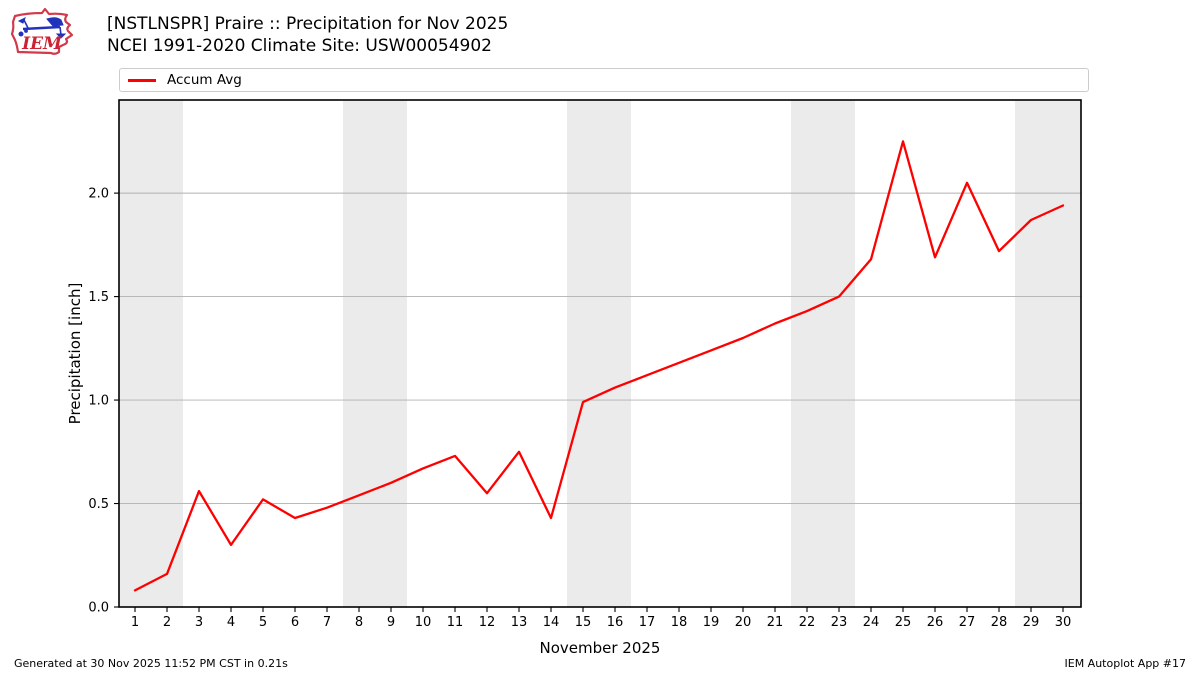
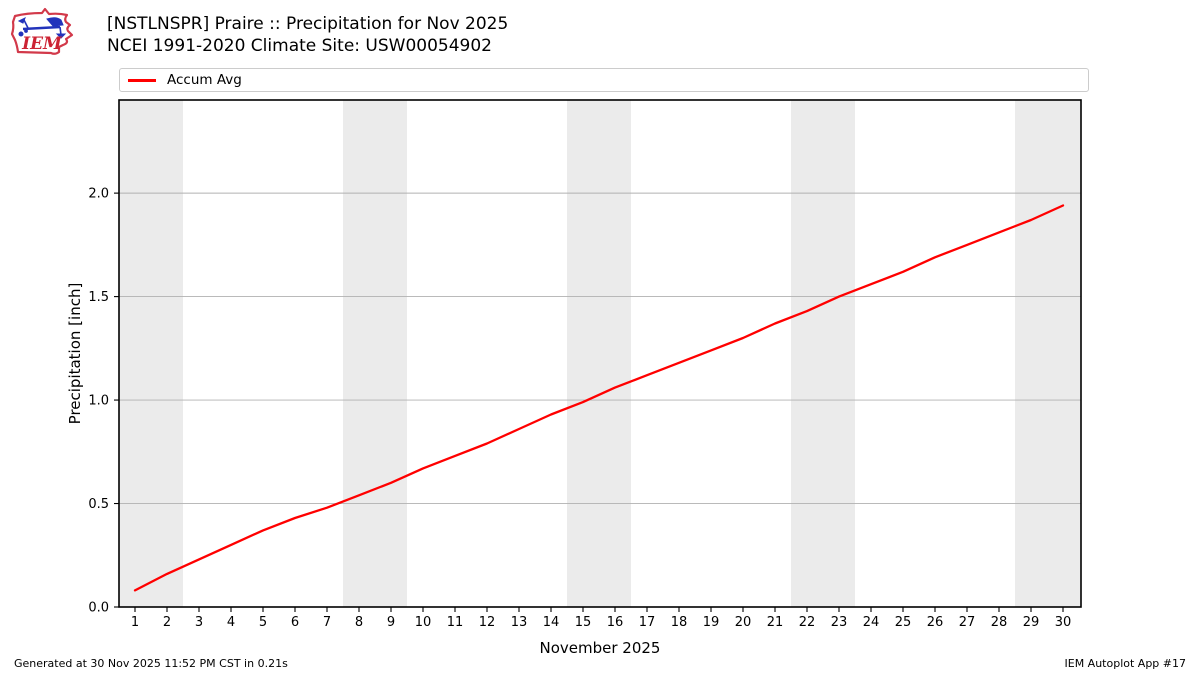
3: 0.56 -> 0.23
5: 0.52 -> 0.37
12: 0.55 -> 0.79
13: 0.75 -> 0.86
14: 0.43 -> 0.93
24: 1.68 -> 1.56
25: 2.25 -> 1.62
27: 2.05 -> 1.75
28: 1.72 -> 1.81
